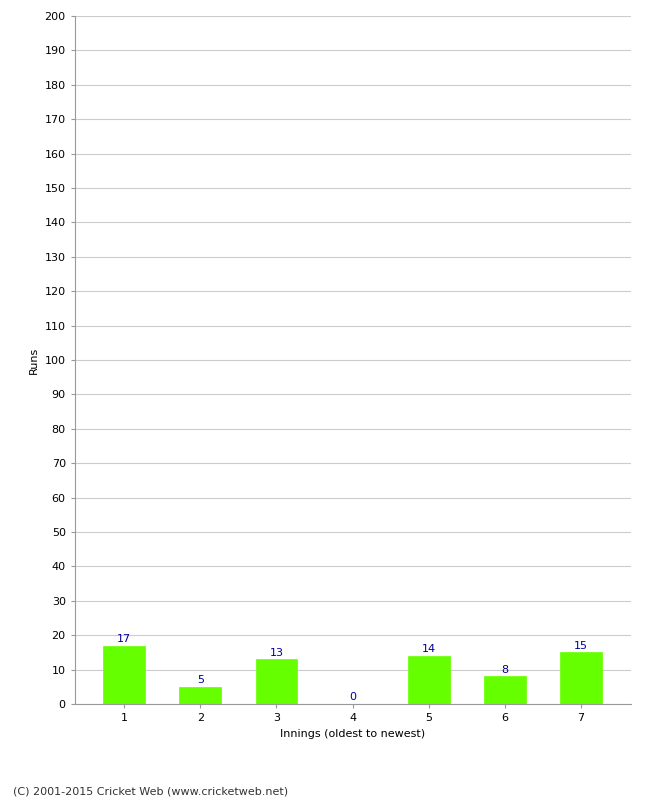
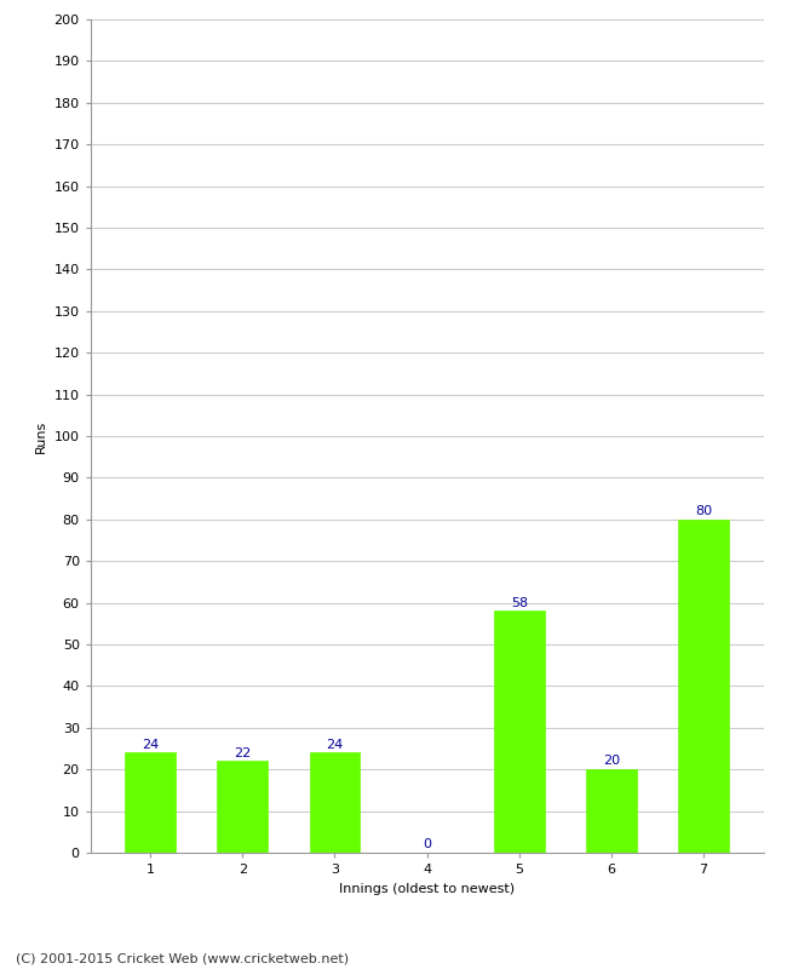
1: 17 -> 24
2: 5 -> 22
3: 13 -> 24
5: 14 -> 58
6: 8 -> 20
7: 15 -> 80
